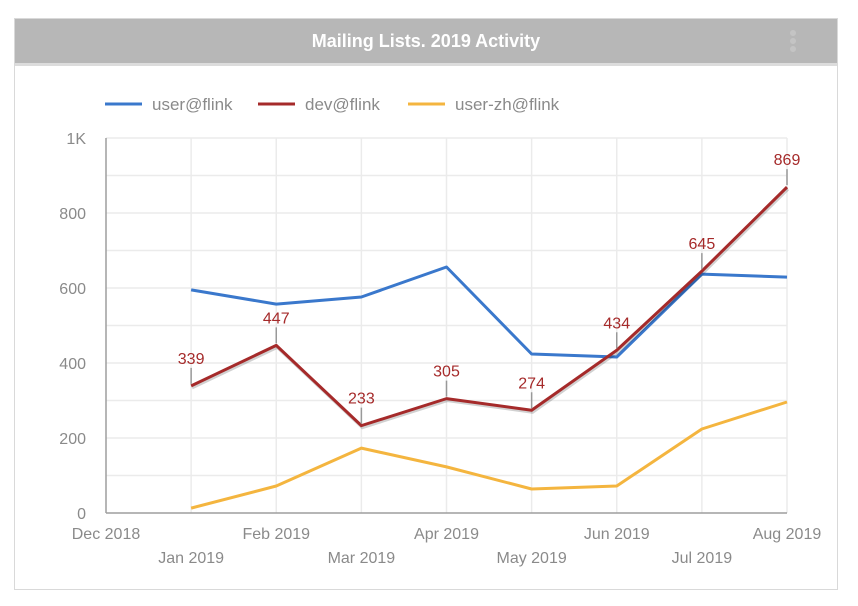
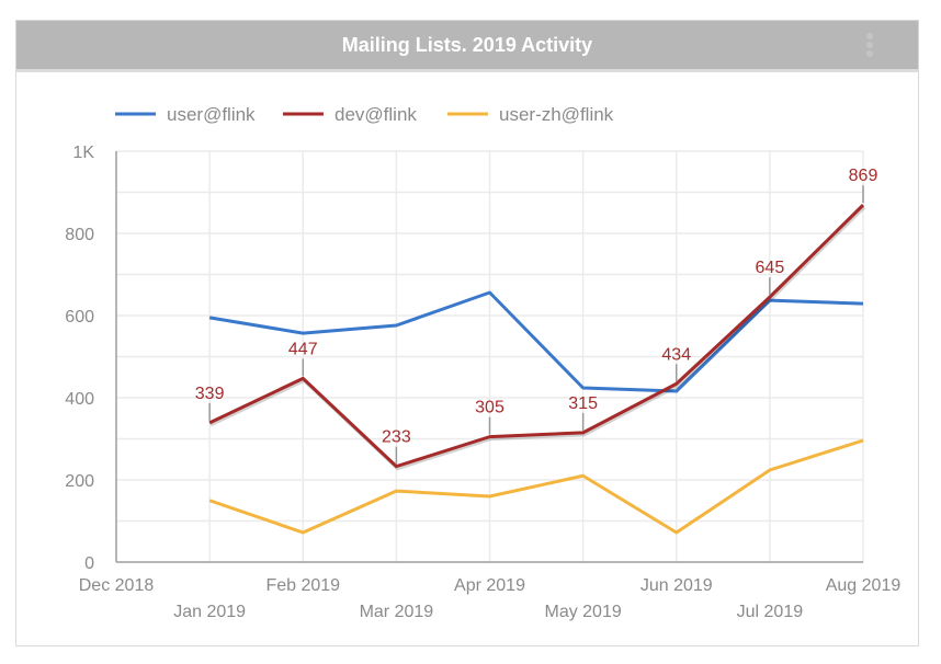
user-zh@flink/Jan 2019: 10 -> 150
user-zh@flink/Apr 2019: 120 -> 160
dev@flink/May 2019: 274 -> 315
user-zh@flink/May 2019: 60 -> 210
